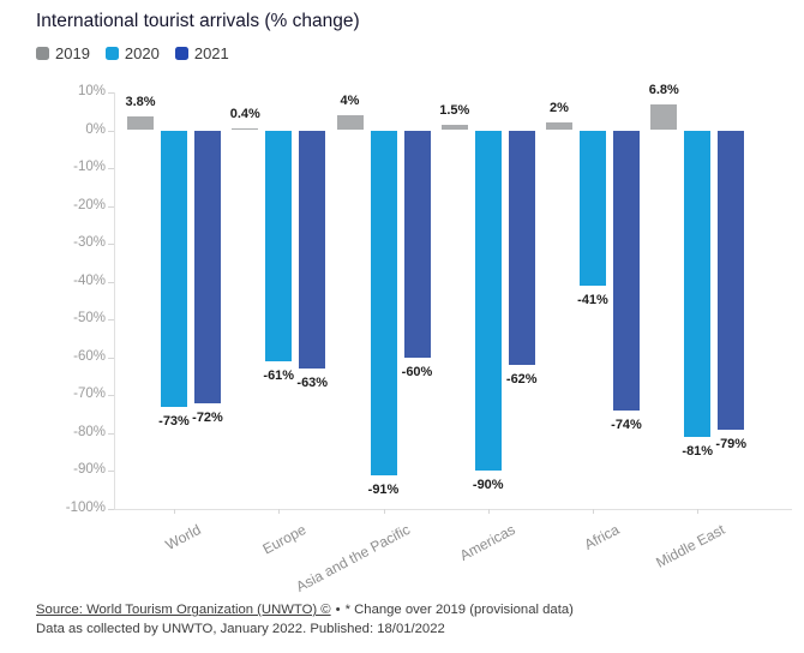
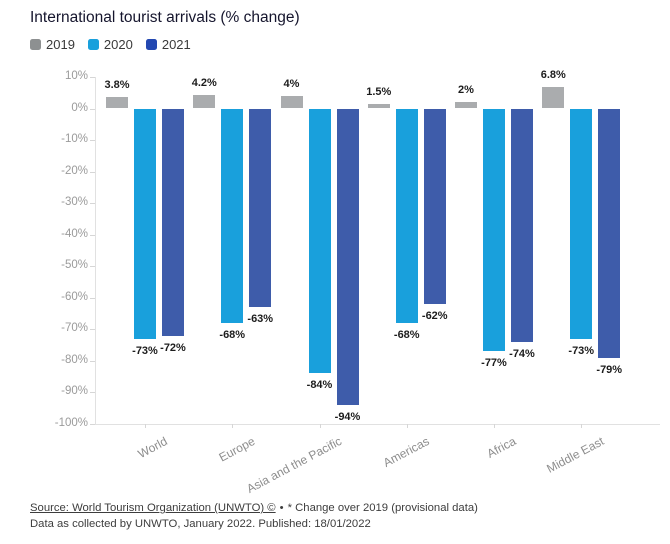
2019/Europe: 0.4% -> 4.2%
2020/Europe: -61% -> -68%
2020/Asia and the Pacific: -91% -> -84%
2021/Asia and the Pacific: -60% -> -94%
2020/Americas: -90% -> -68%
2020/Africa: -41% -> -77%
2020/Middle East: -81% -> -73%
